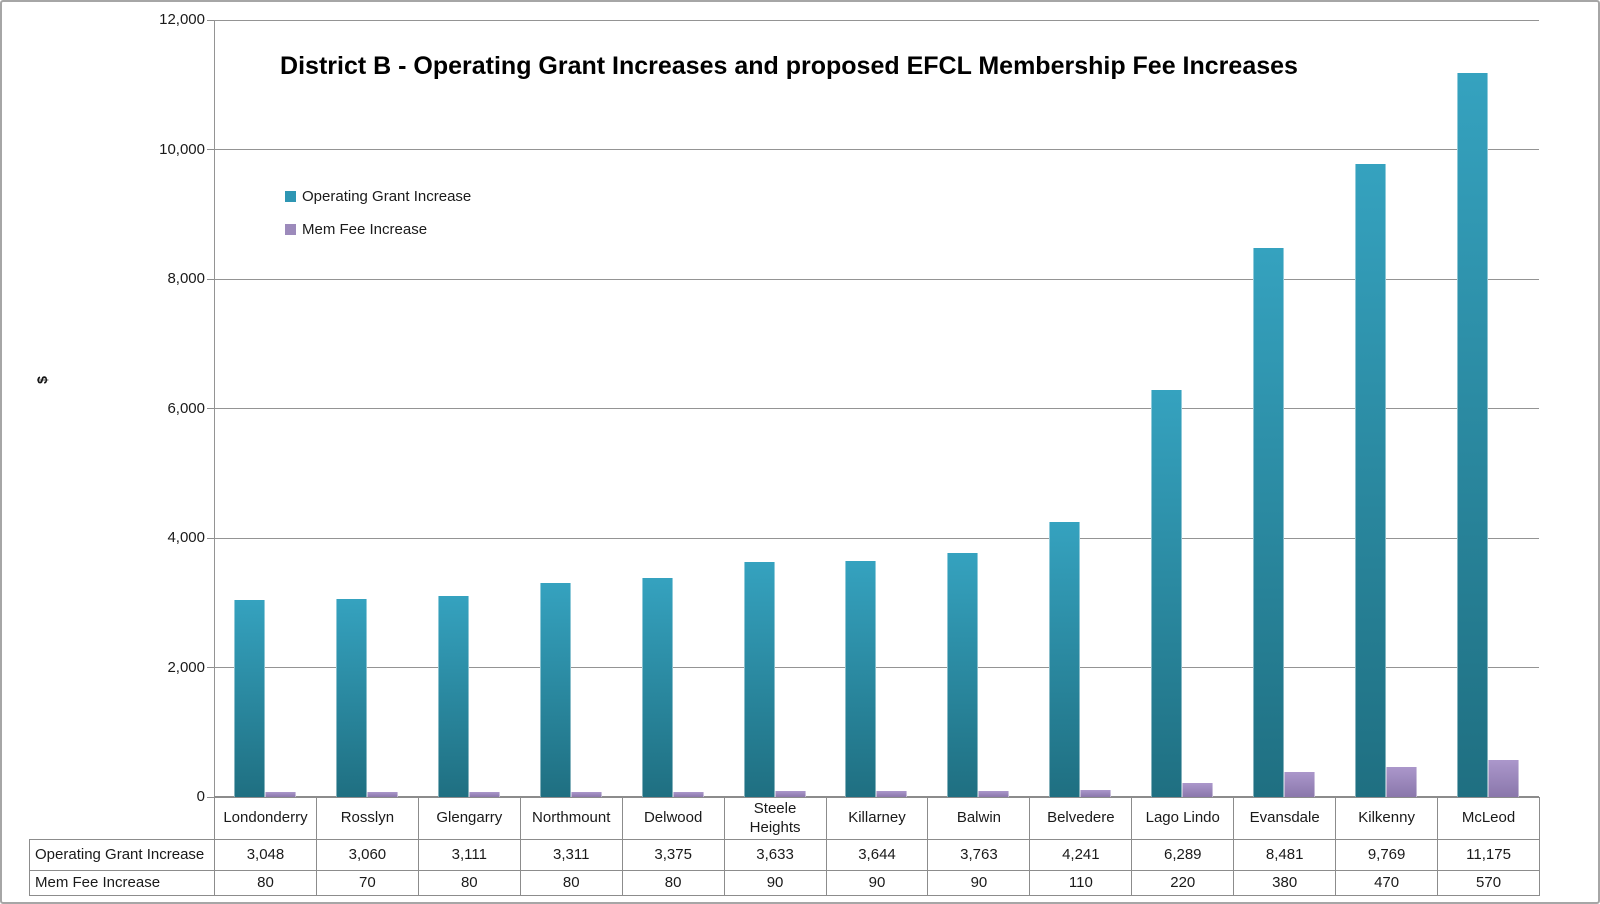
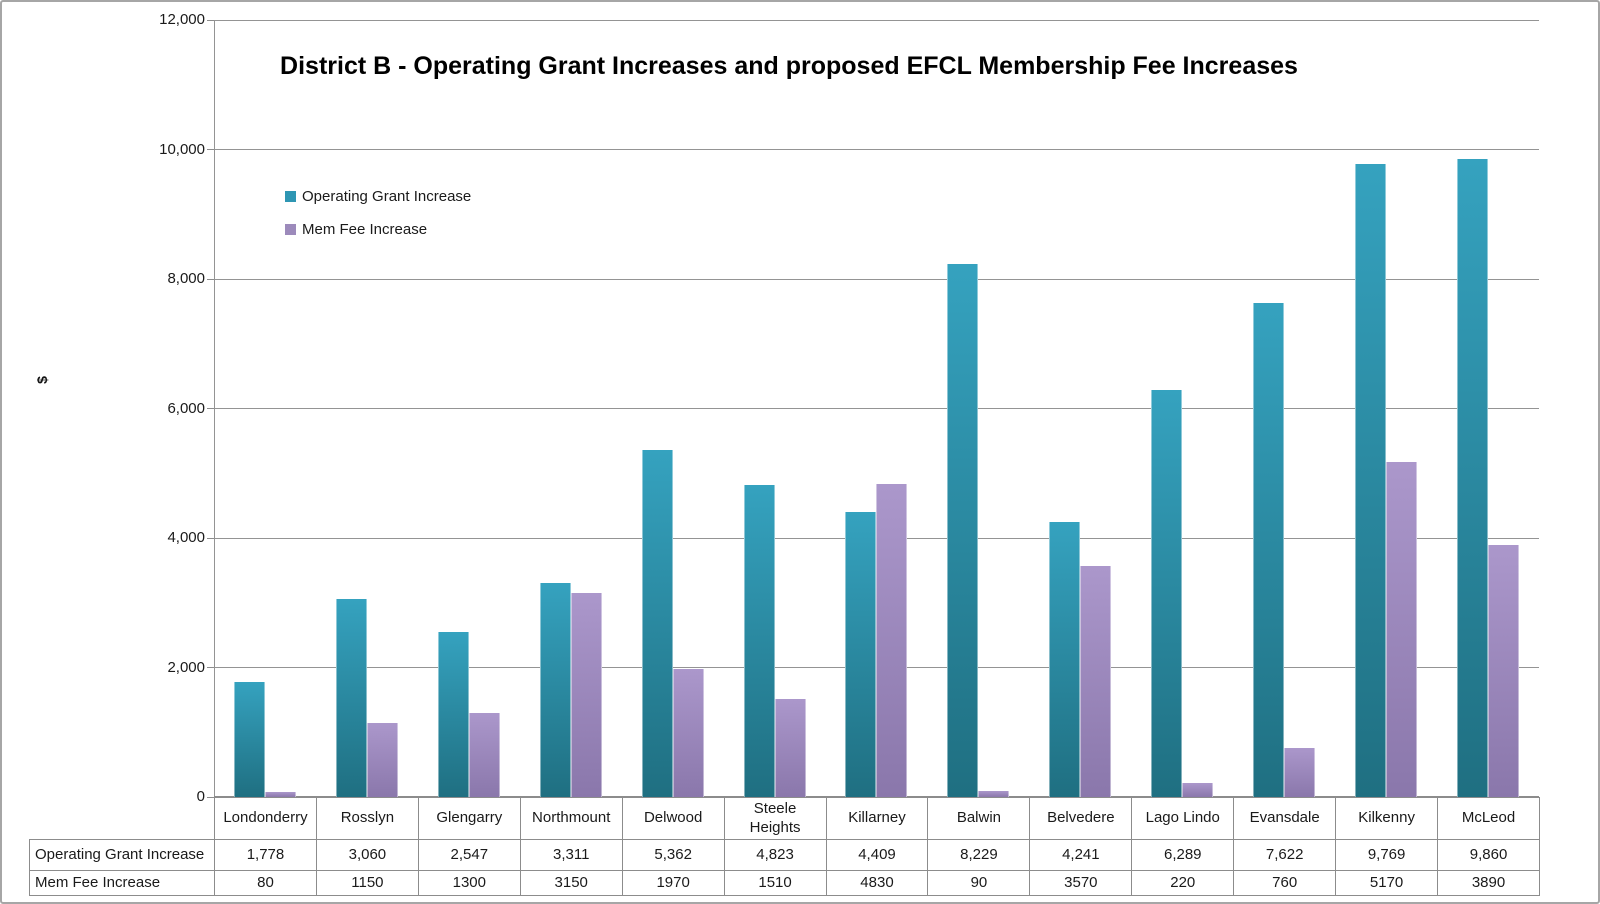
Operating Grant Increase/Londonderry: 3,048 -> 1,778
Mem Fee Increase/Rosslyn: 70 -> 1150
Operating Grant Increase/Glengarry: 3,111 -> 2,547
Mem Fee Increase/Glengarry: 80 -> 1300
Mem Fee Increase/Northmount: 80 -> 3150
Operating Grant Increase/Delwood: 3,375 -> 5,362
Mem Fee Increase/Delwood: 80 -> 1970
Operating Grant Increase/Steele Heights: 3,633 -> 4,823
Mem Fee Increase/Steele Heights: 90 -> 1510
Operating Grant Increase/Killarney: 3,644 -> 4,409
Mem Fee Increase/Killarney: 90 -> 4830
Operating Grant Increase/Balwin: 3,763 -> 8,229
Mem Fee Increase/Belvedere: 110 -> 3570
Operating Grant Increase/Evansdale: 8,481 -> 7,622
Mem Fee Increase/Evansdale: 380 -> 760
Mem Fee Increase/Kilkenny: 470 -> 5170
Operating Grant Increase/McLeod: 11,175 -> 9,860
Mem Fee Increase/McLeod: 570 -> 3890
